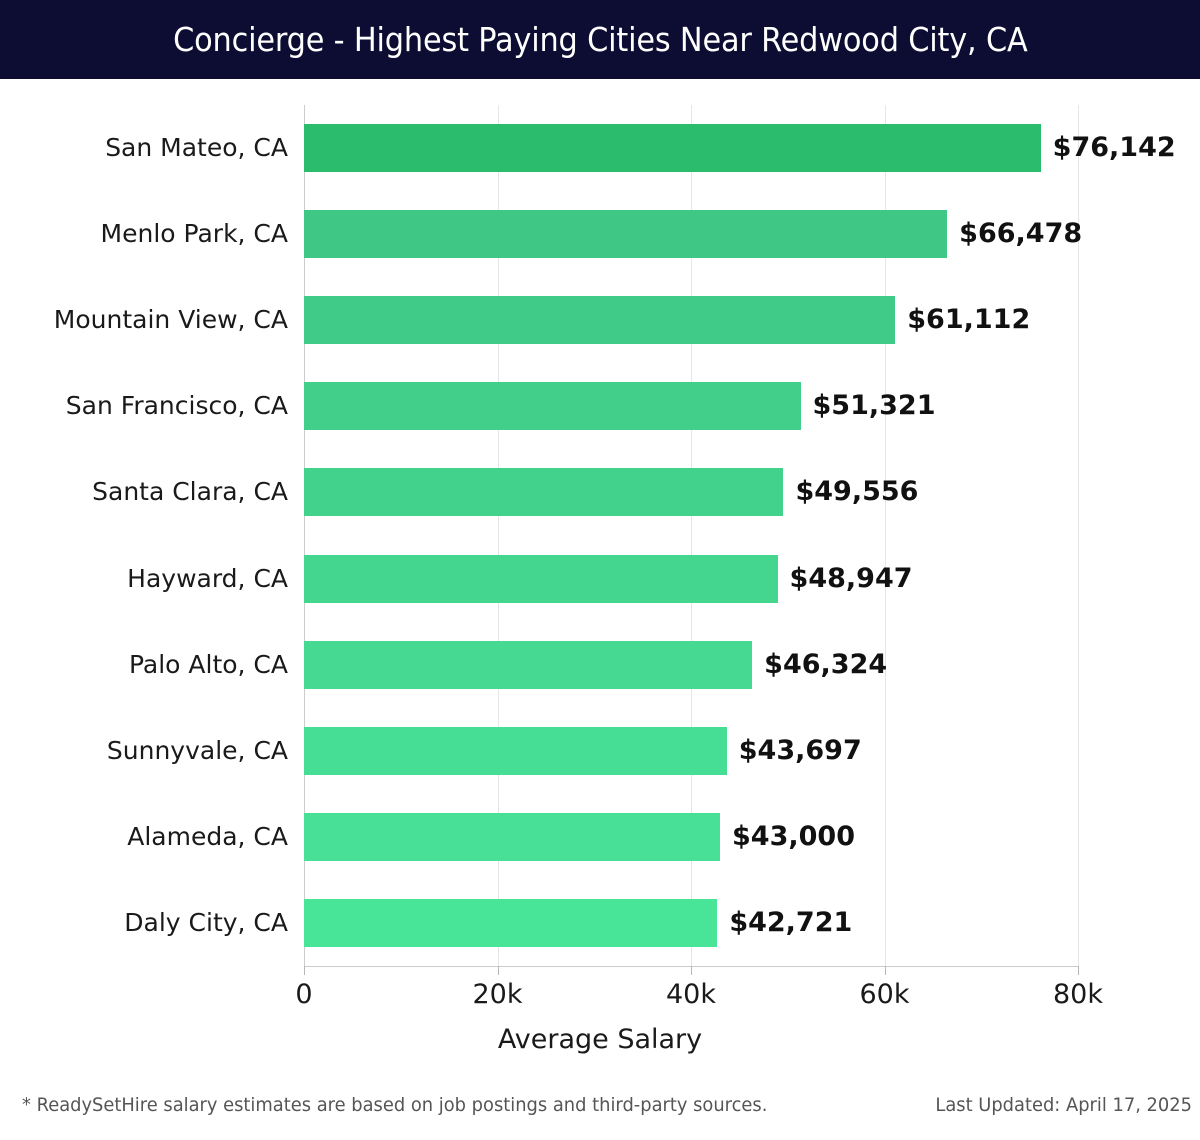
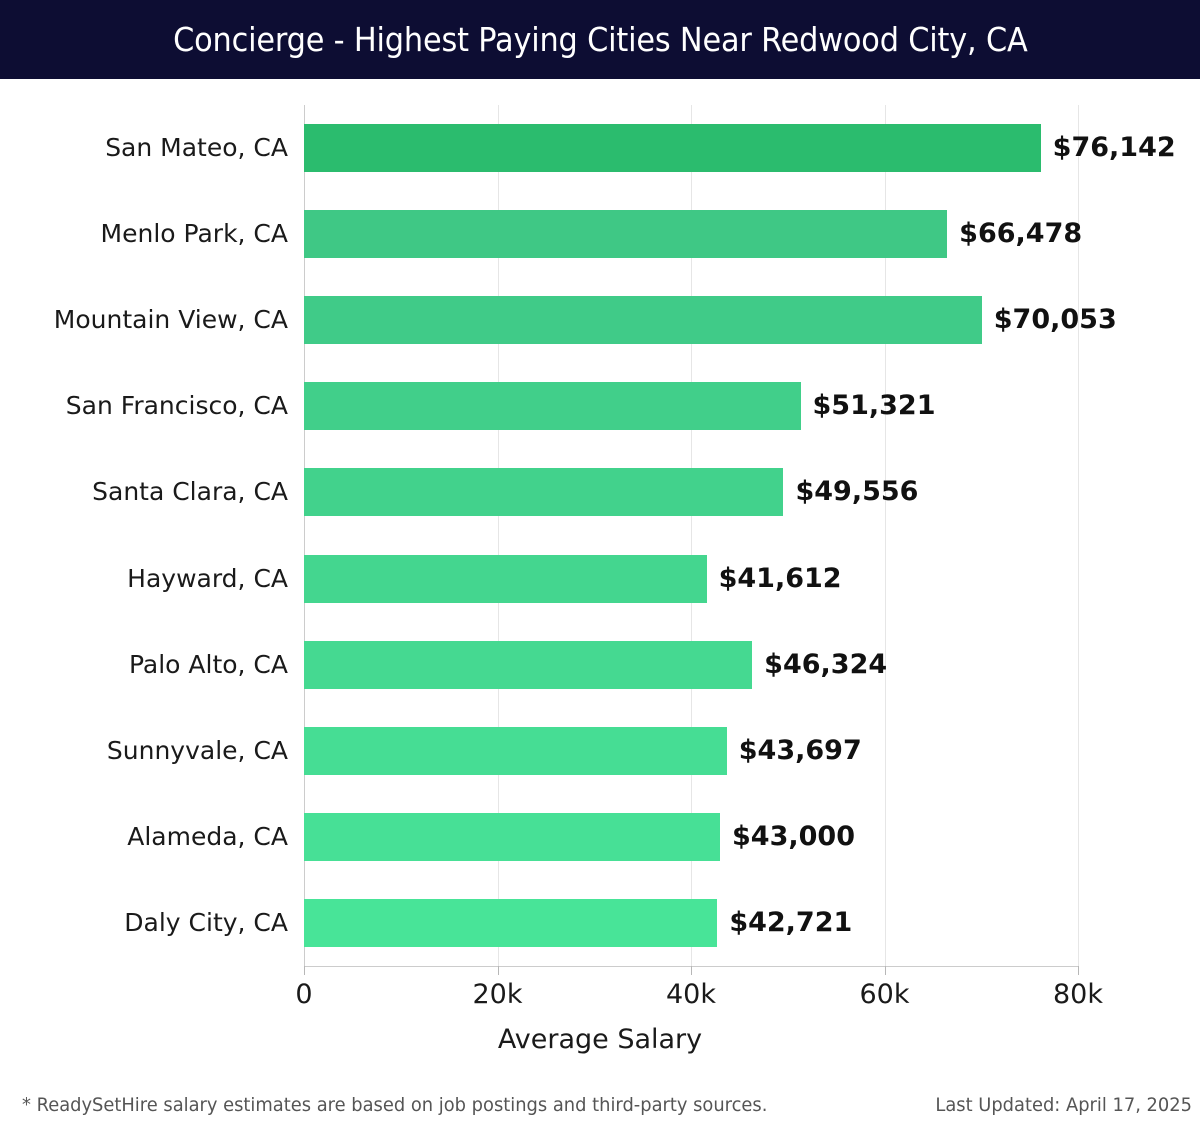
Mountain View, CA: $61,112 -> $70,053
Hayward, CA: $48,947 -> $41,612
